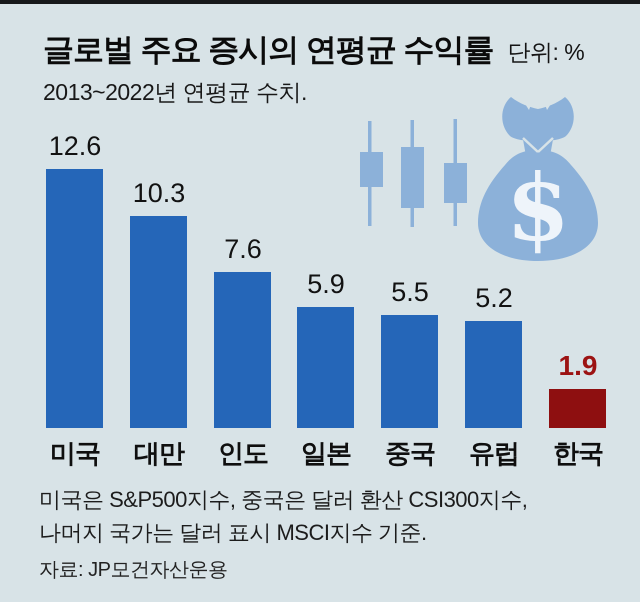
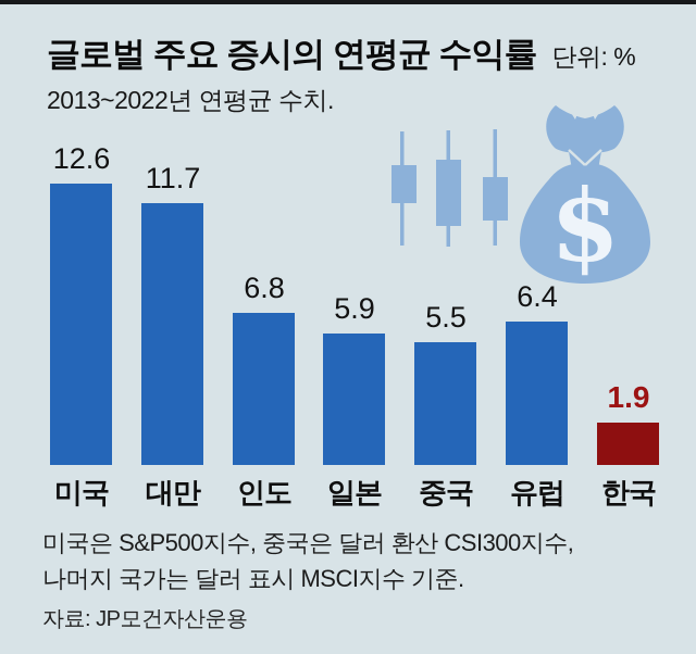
대만: 10.3 -> 11.7
인도: 7.6 -> 6.8
유럽: 5.2 -> 6.4
